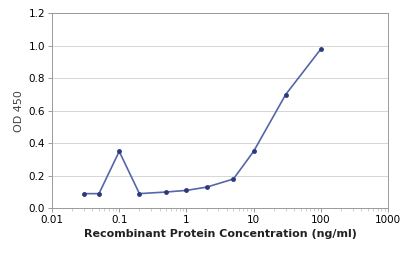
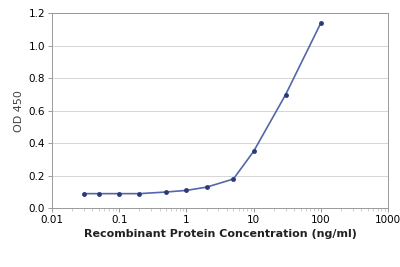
0.1: 0.35 -> 0.09
100: 0.98 -> 1.14
